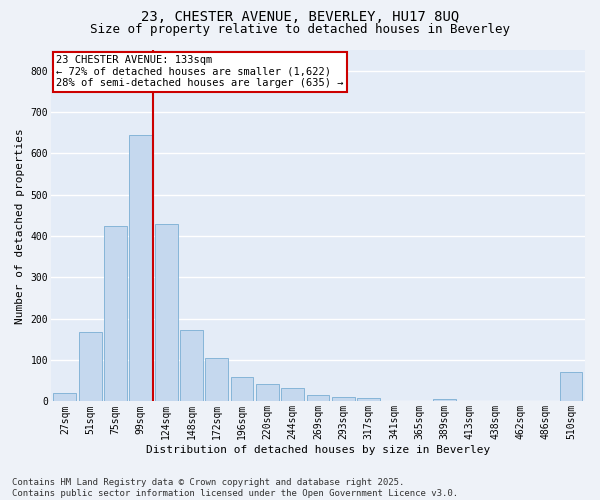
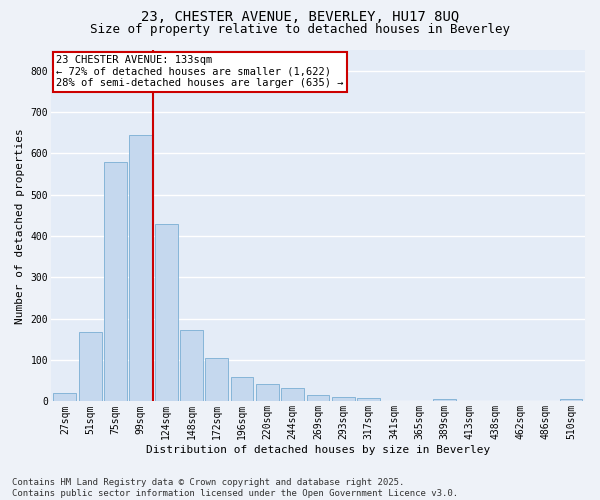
75sqm: 425 -> 580
510sqm: 70 -> 6
